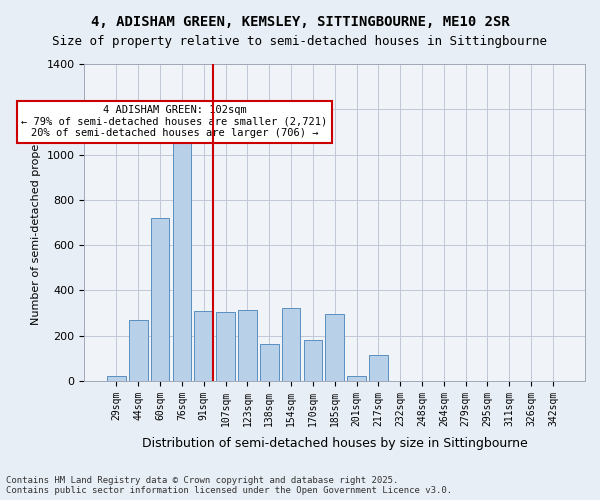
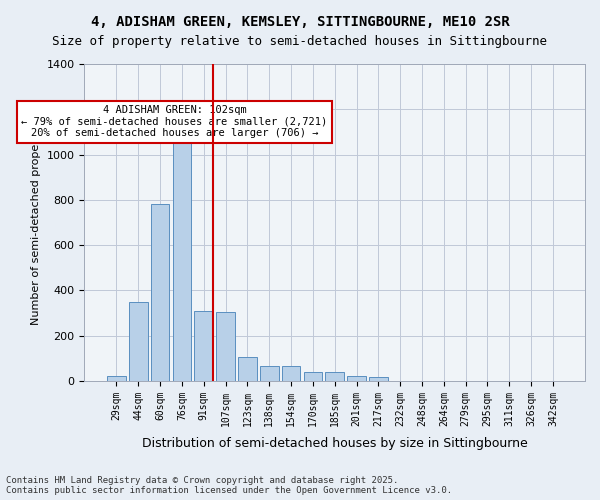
44sqm: 270 -> 350
60sqm: 720 -> 780
123sqm: 315 -> 107
138sqm: 165 -> 65
154sqm: 320 -> 65
170sqm: 180 -> 40
185sqm: 295 -> 40
217sqm: 115 -> 18
